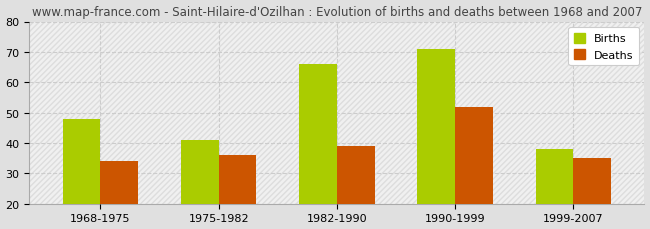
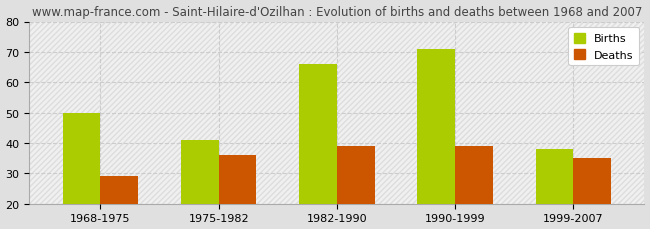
Births/1968-1975: 48 -> 50
Deaths/1968-1975: 34 -> 29
Deaths/1990-1999: 52 -> 39
